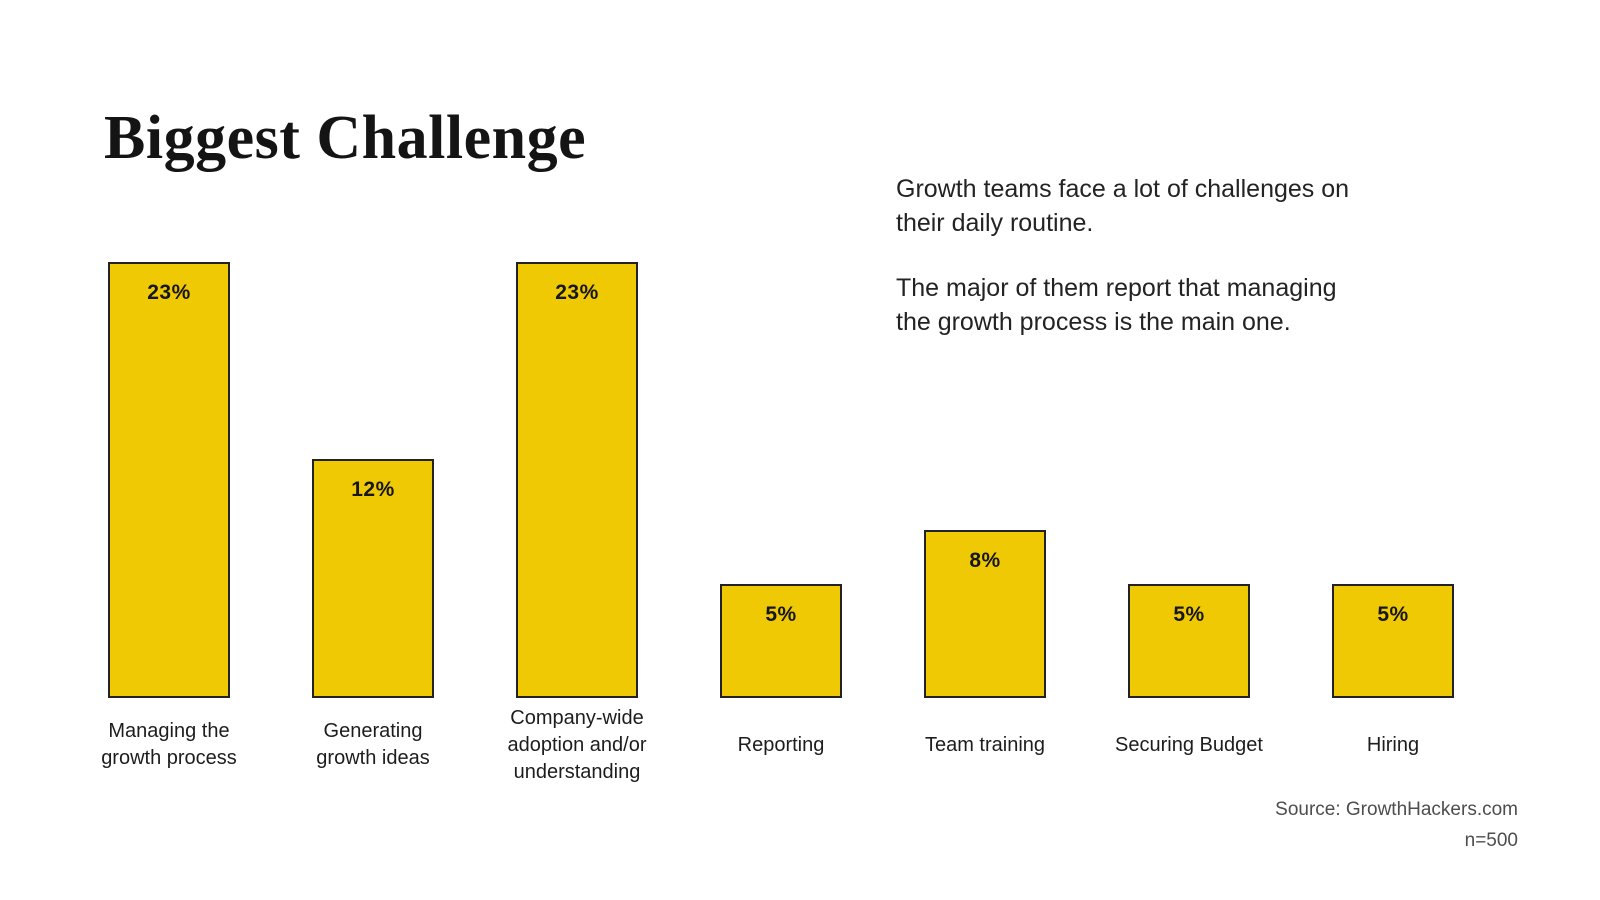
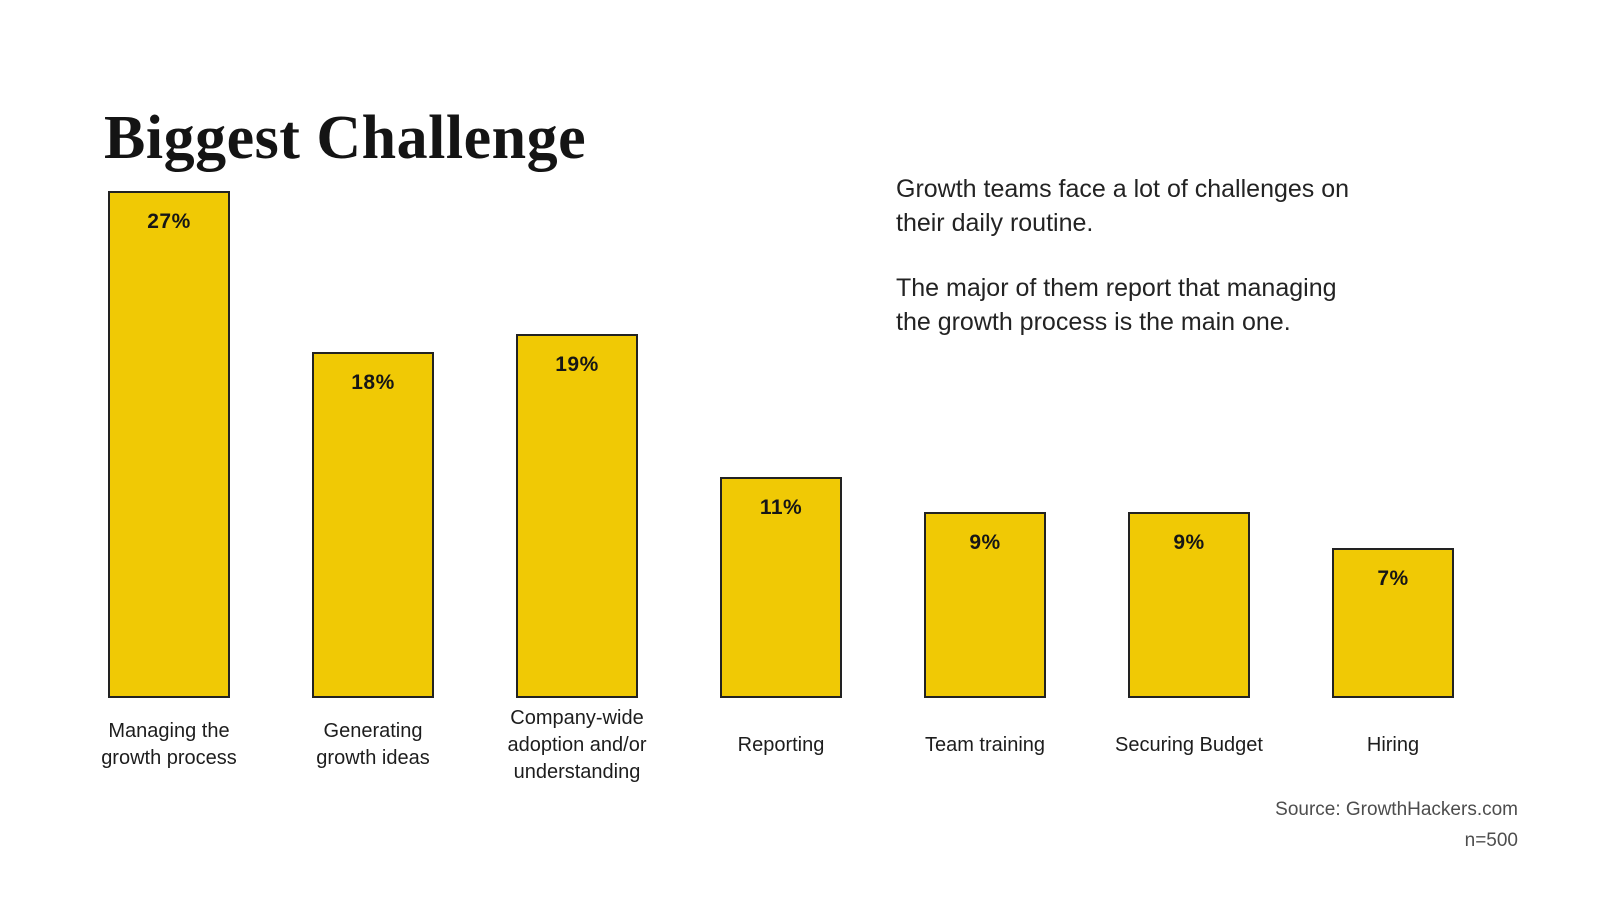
Managing the growth process: 23% -> 27%
Generating growth ideas: 12% -> 18%
Company-wide adoption and/or understanding: 23% -> 19%
Reporting: 5% -> 11%
Team training: 8% -> 9%
Securing Budget: 5% -> 9%
Hiring: 5% -> 7%
